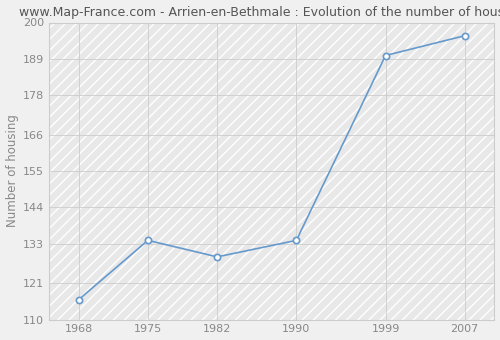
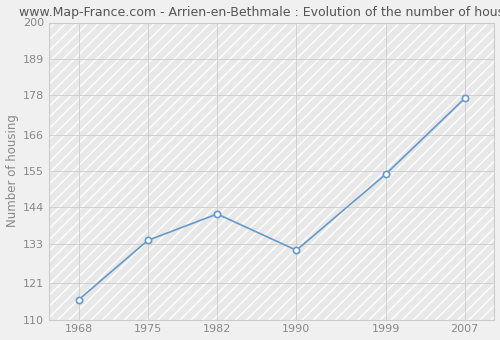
1982: 129 -> 142
1990: 134 -> 131
1999: 190 -> 154
2007: 196 -> 177
